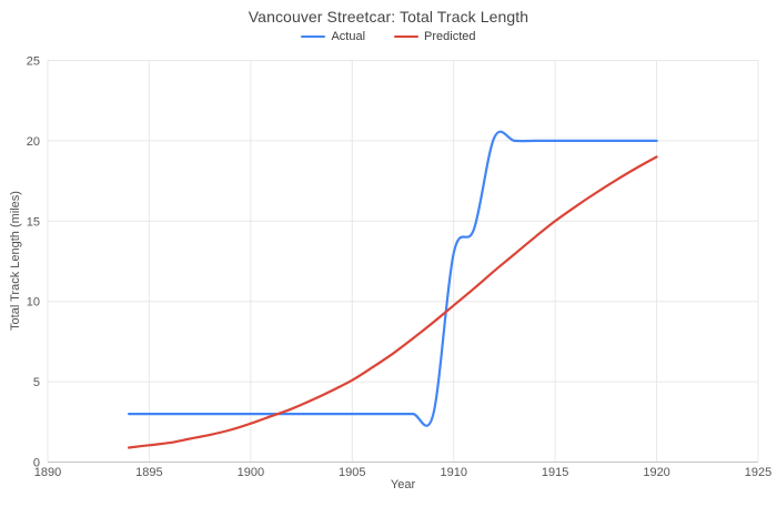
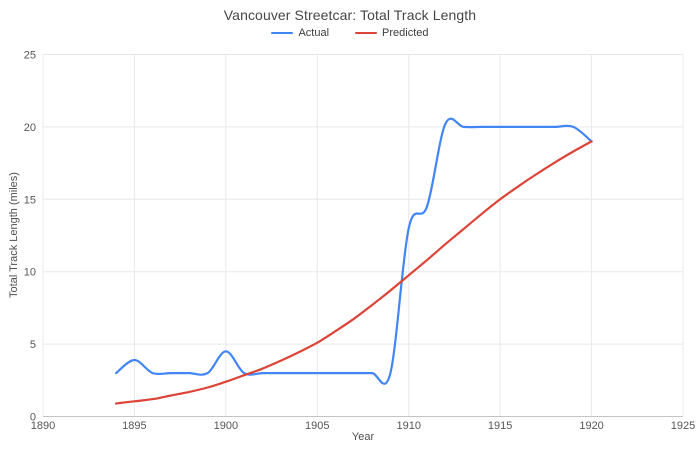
Actual/1895: 3.0 -> 3.9
Actual/1900: 3.0 -> 4.5
Actual/1920: 20.0 -> 19.0
